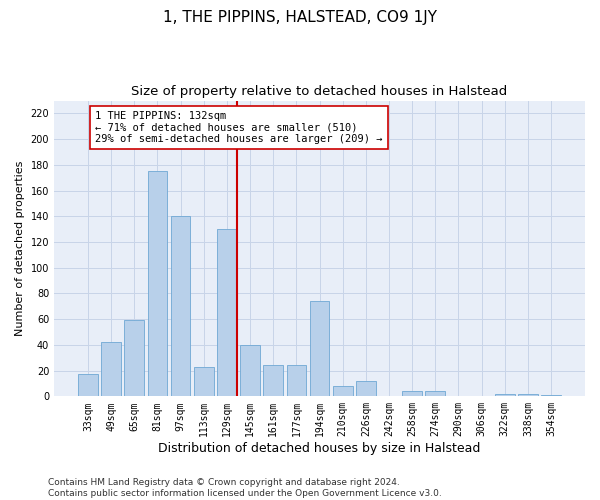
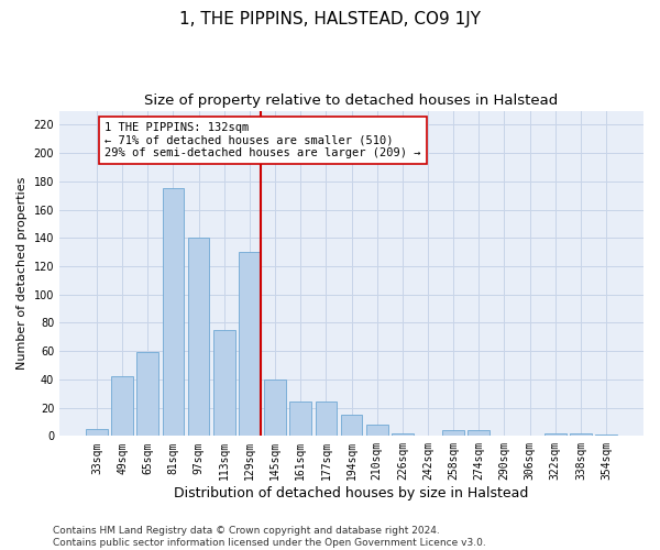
33sqm: 17 -> 5
113sqm: 23 -> 75
194sqm: 74 -> 15
226sqm: 12 -> 2
